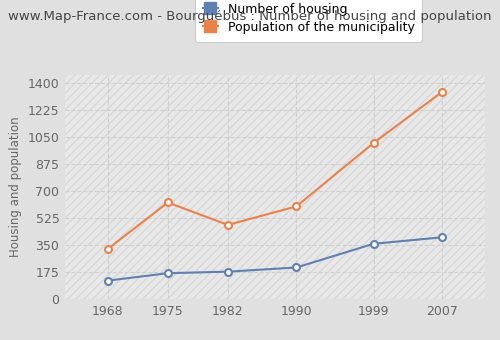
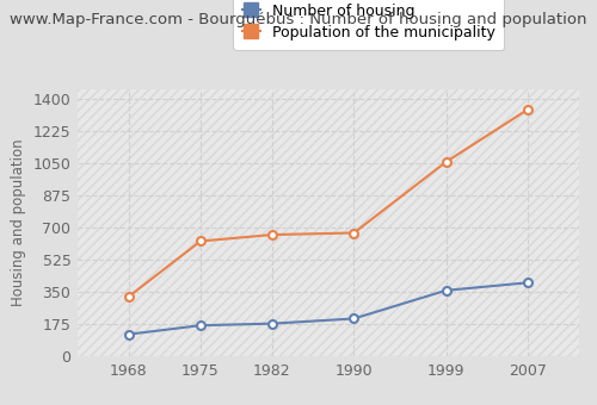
Population of the municipality/1982: 480 -> 660
Population of the municipality/1990: 600 -> 670
Population of the municipality/1999: 1010 -> 1060
